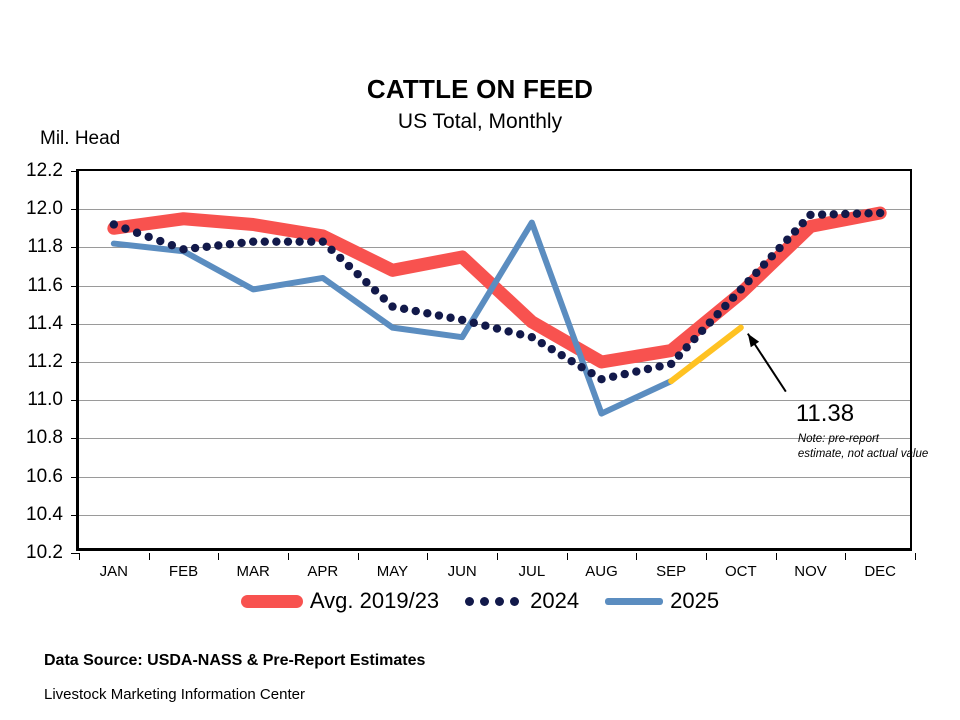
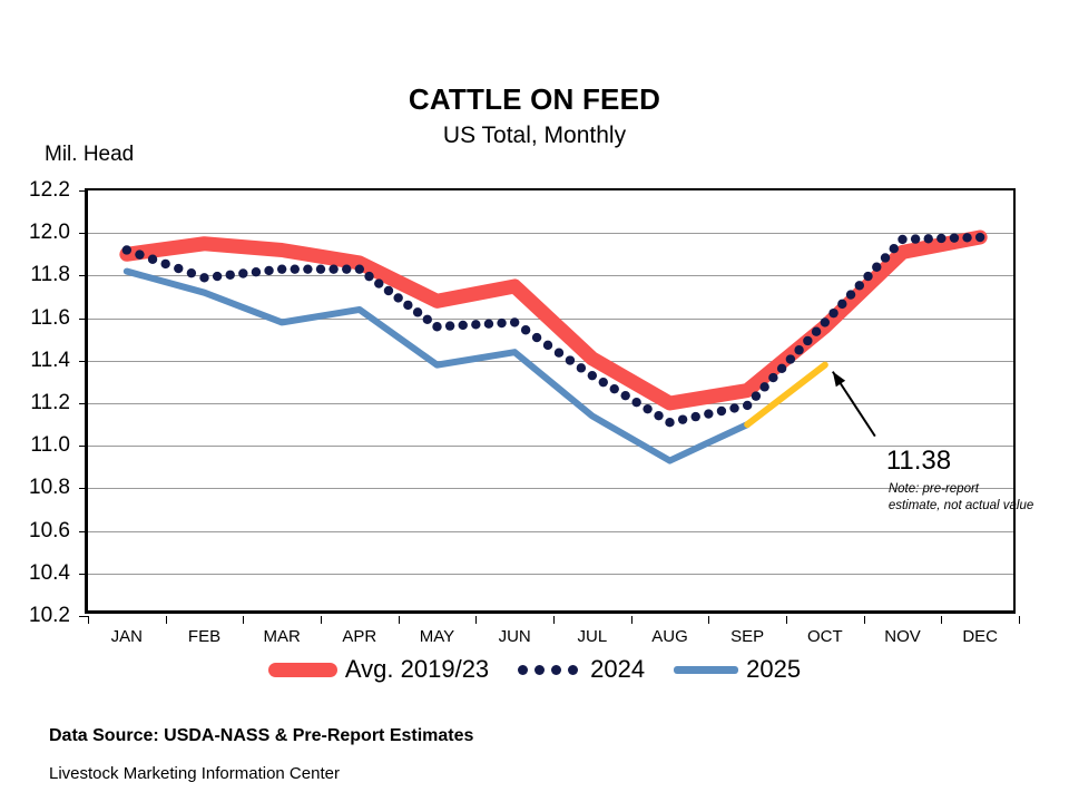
2025/FEB: 11.78 -> 11.72
2024/MAY: 11.49 -> 11.56
2024/JUN: 11.42 -> 11.58
2025/JUN: 11.33 -> 11.44
2025/JUL: 11.93 -> 11.14
